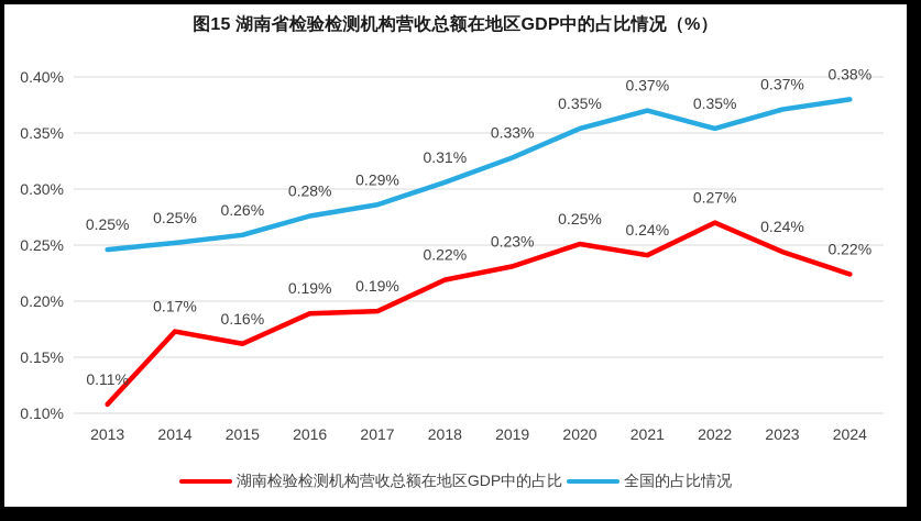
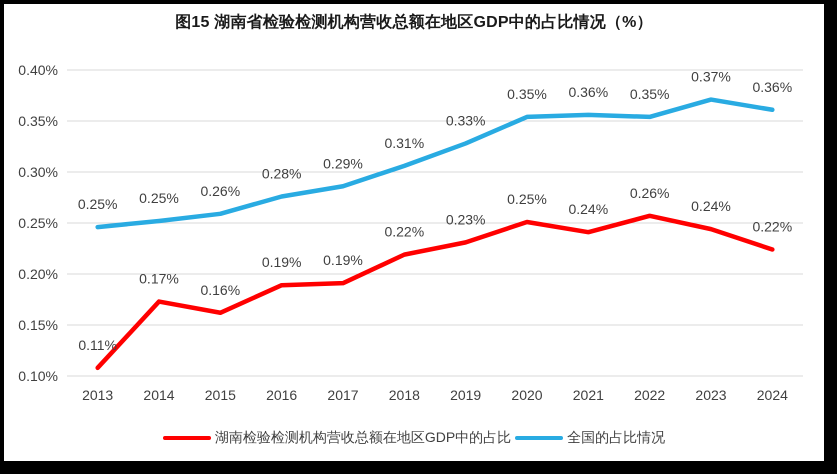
全国的占比情况/2021: 0.37% -> 0.36%
湖南检验检测机构营收总额在地区GDP中的占比/2022: 0.27% -> 0.26%
全国的占比情况/2024: 0.38% -> 0.36%
